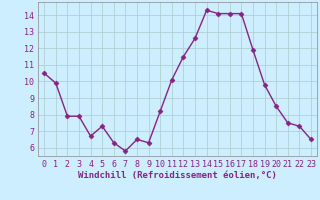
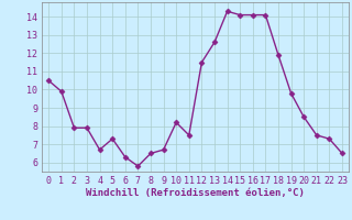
9: 6.3 -> 6.7
11: 10.1 -> 7.5
